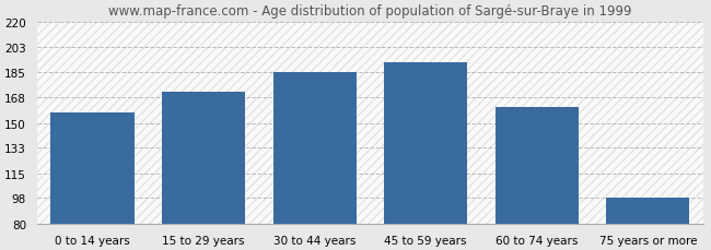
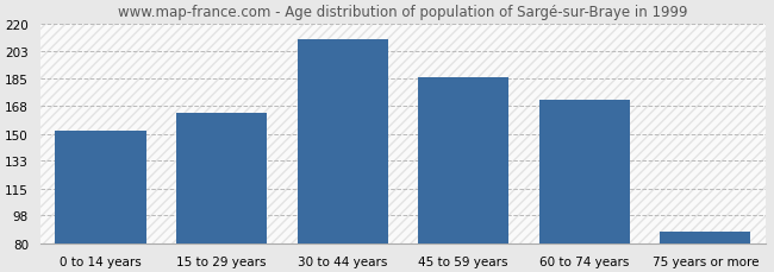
0 to 14 years: 157 -> 152
15 to 29 years: 172 -> 163
30 to 44 years: 185 -> 210
45 to 59 years: 192 -> 186
60 to 74 years: 161 -> 172
75 years or more: 98 -> 88
